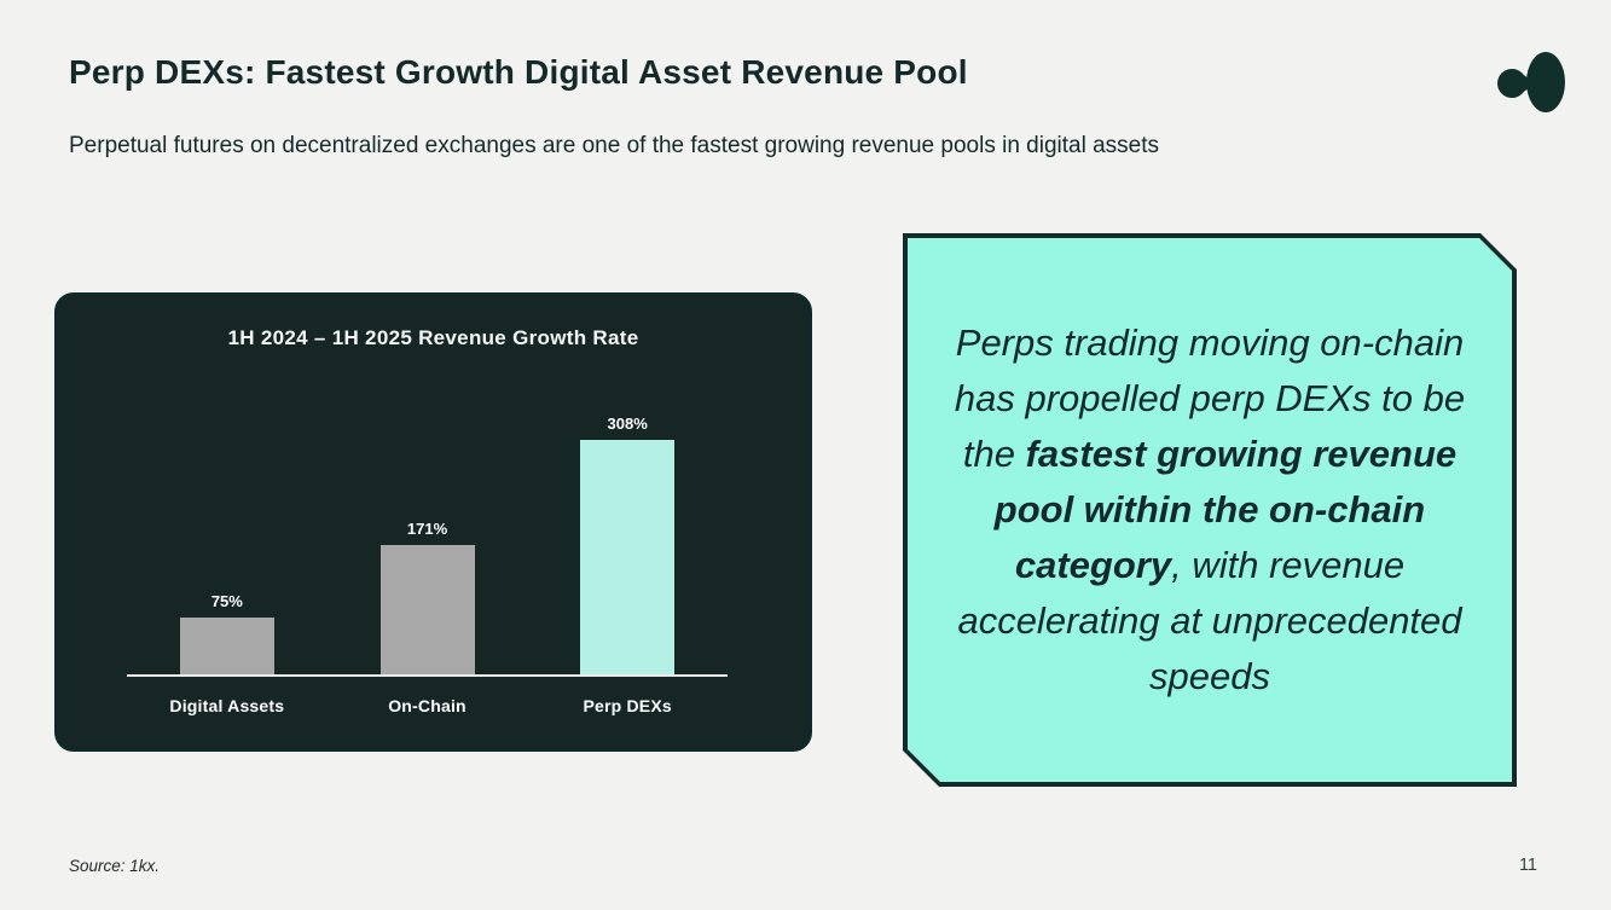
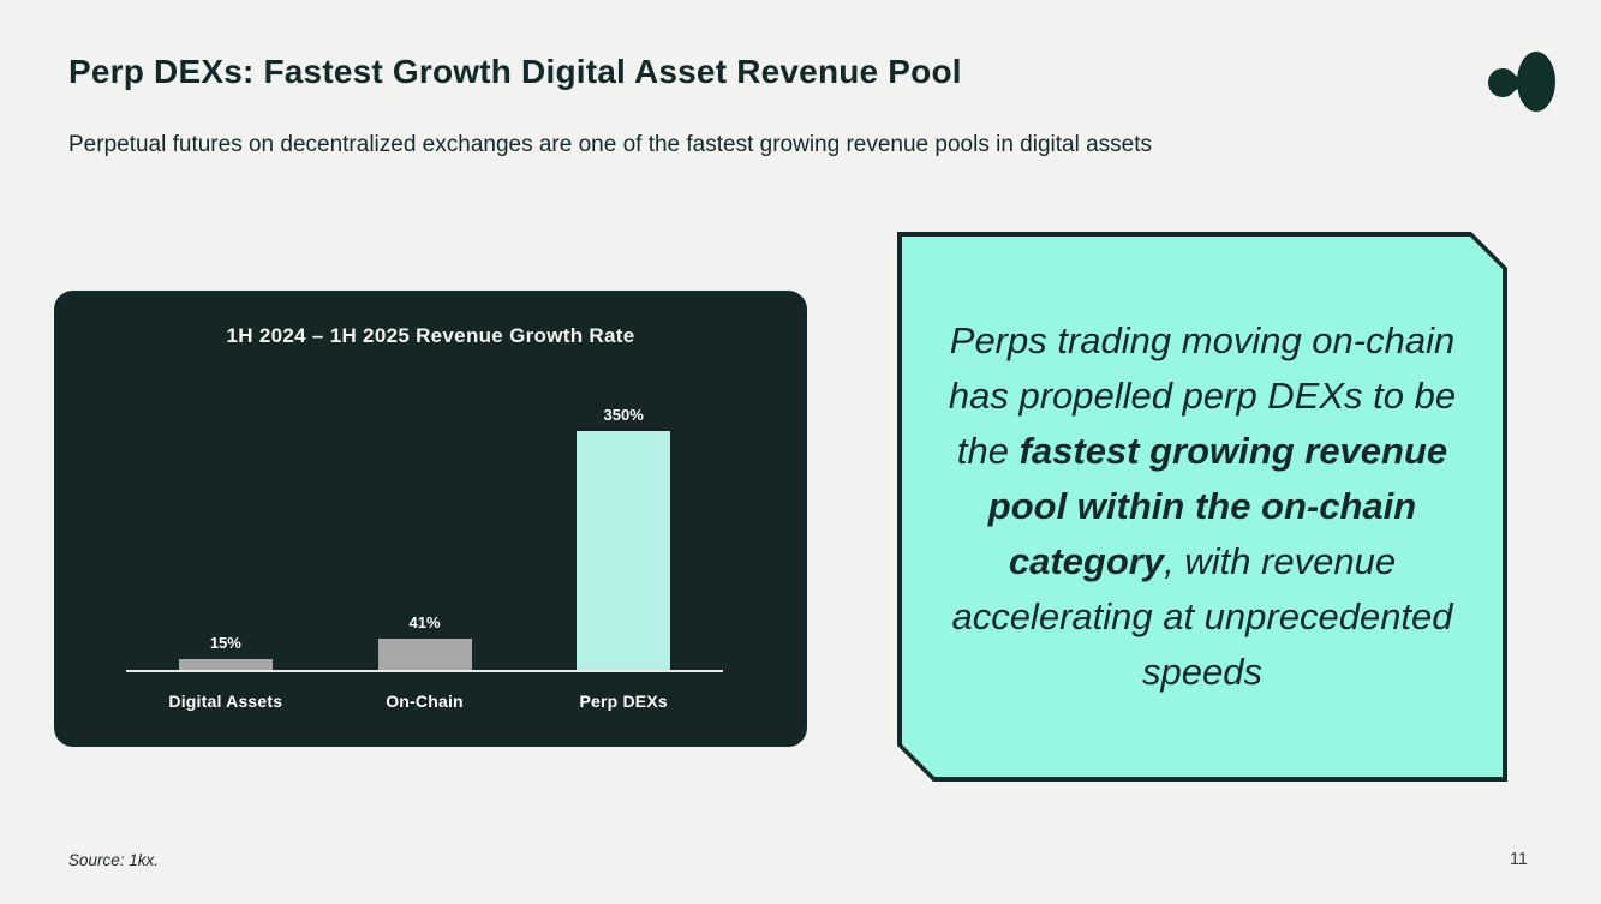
Digital Assets: 75% -> 15%
On-Chain: 171% -> 41%
Perp DEXs: 308% -> 350%
